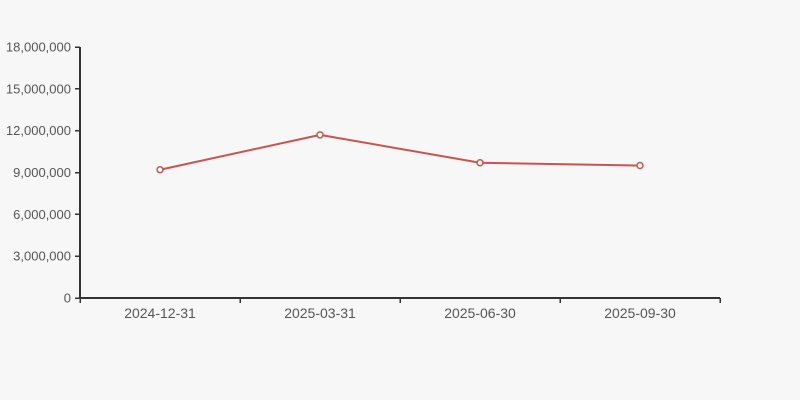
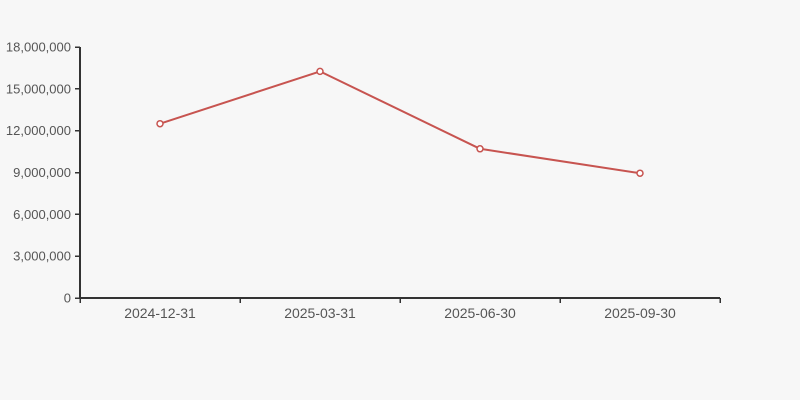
2024-12-31: 9200000 -> 12500000
2025-03-31: 11700000 -> 16200000
2025-06-30: 9700000 -> 10700000
2025-09-30: 9500000 -> 9000000
